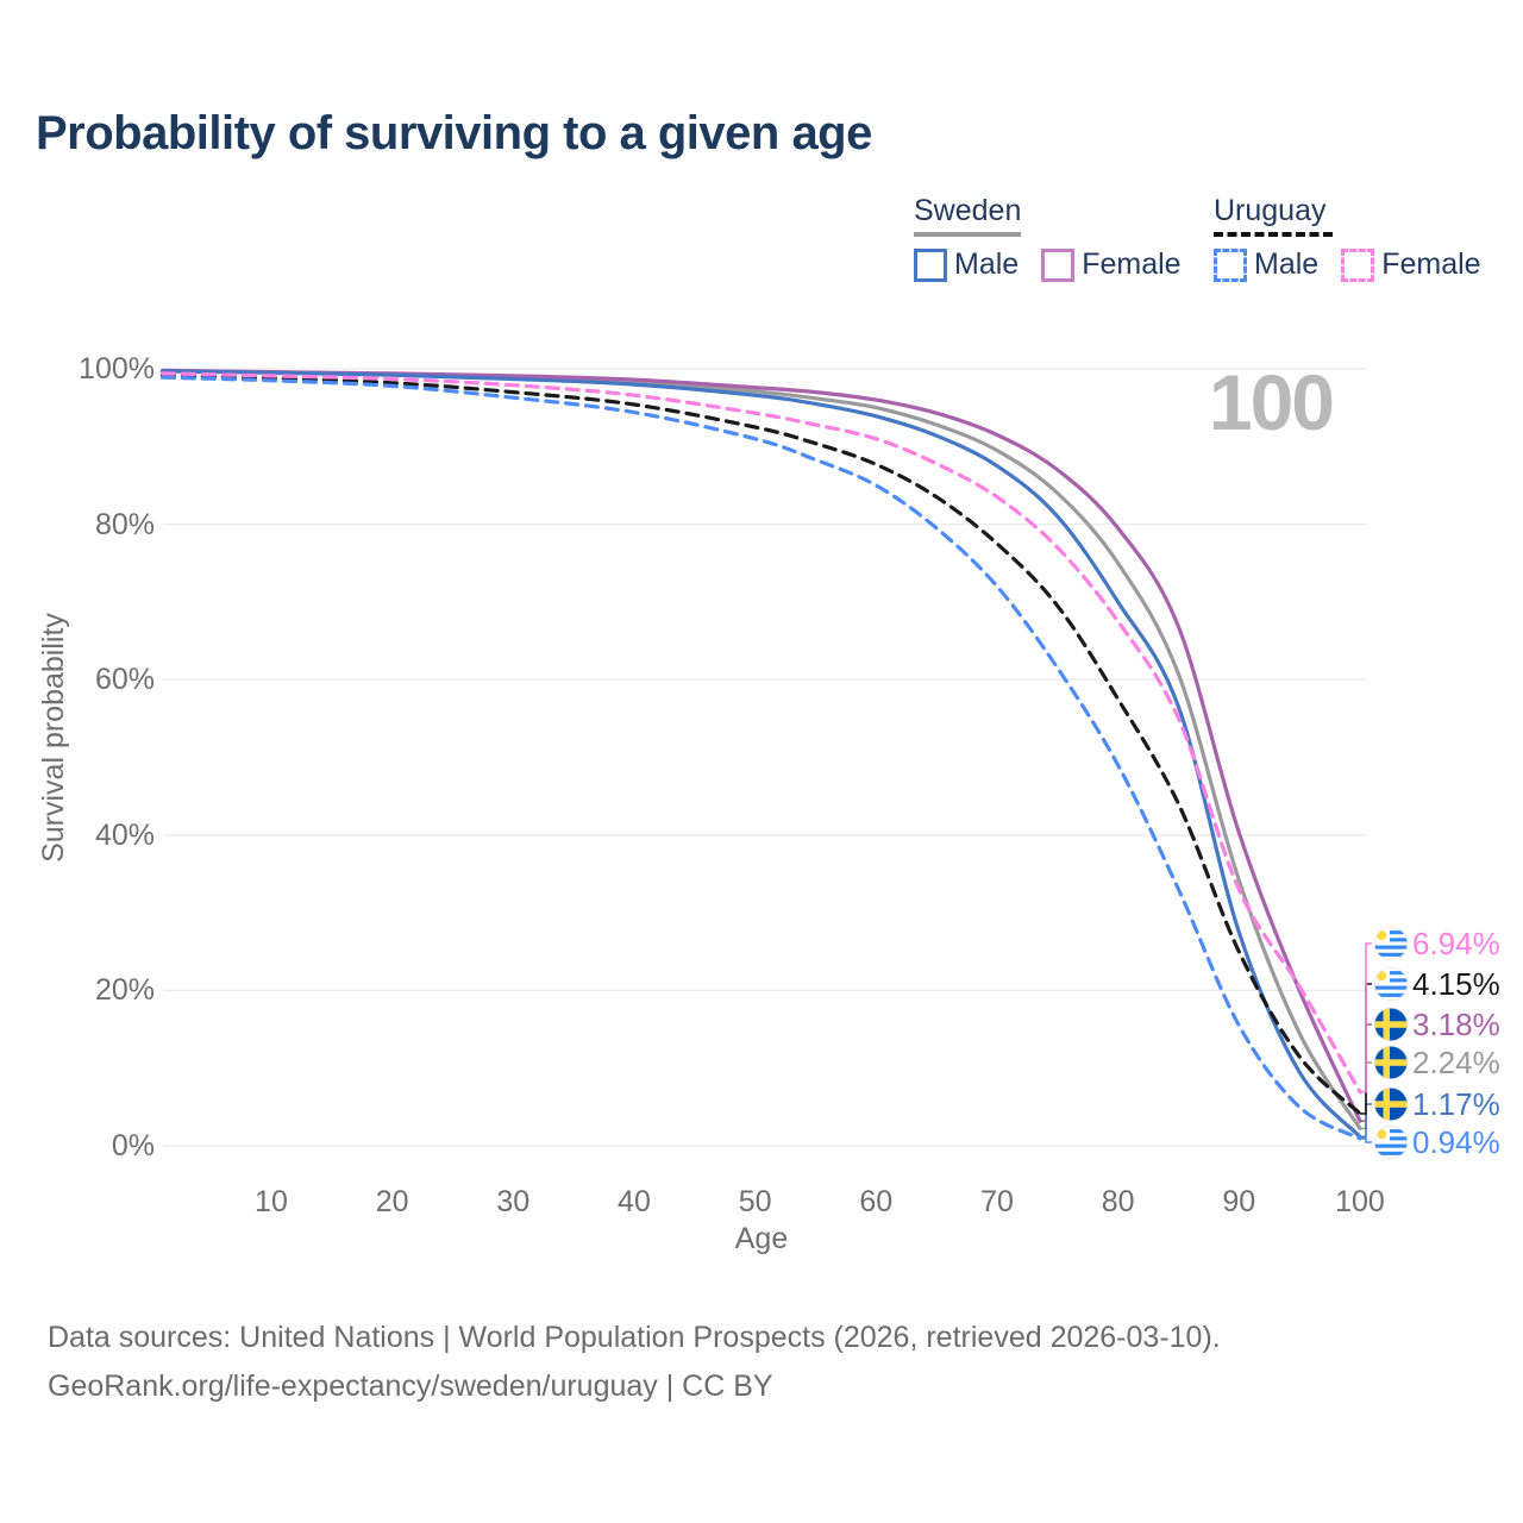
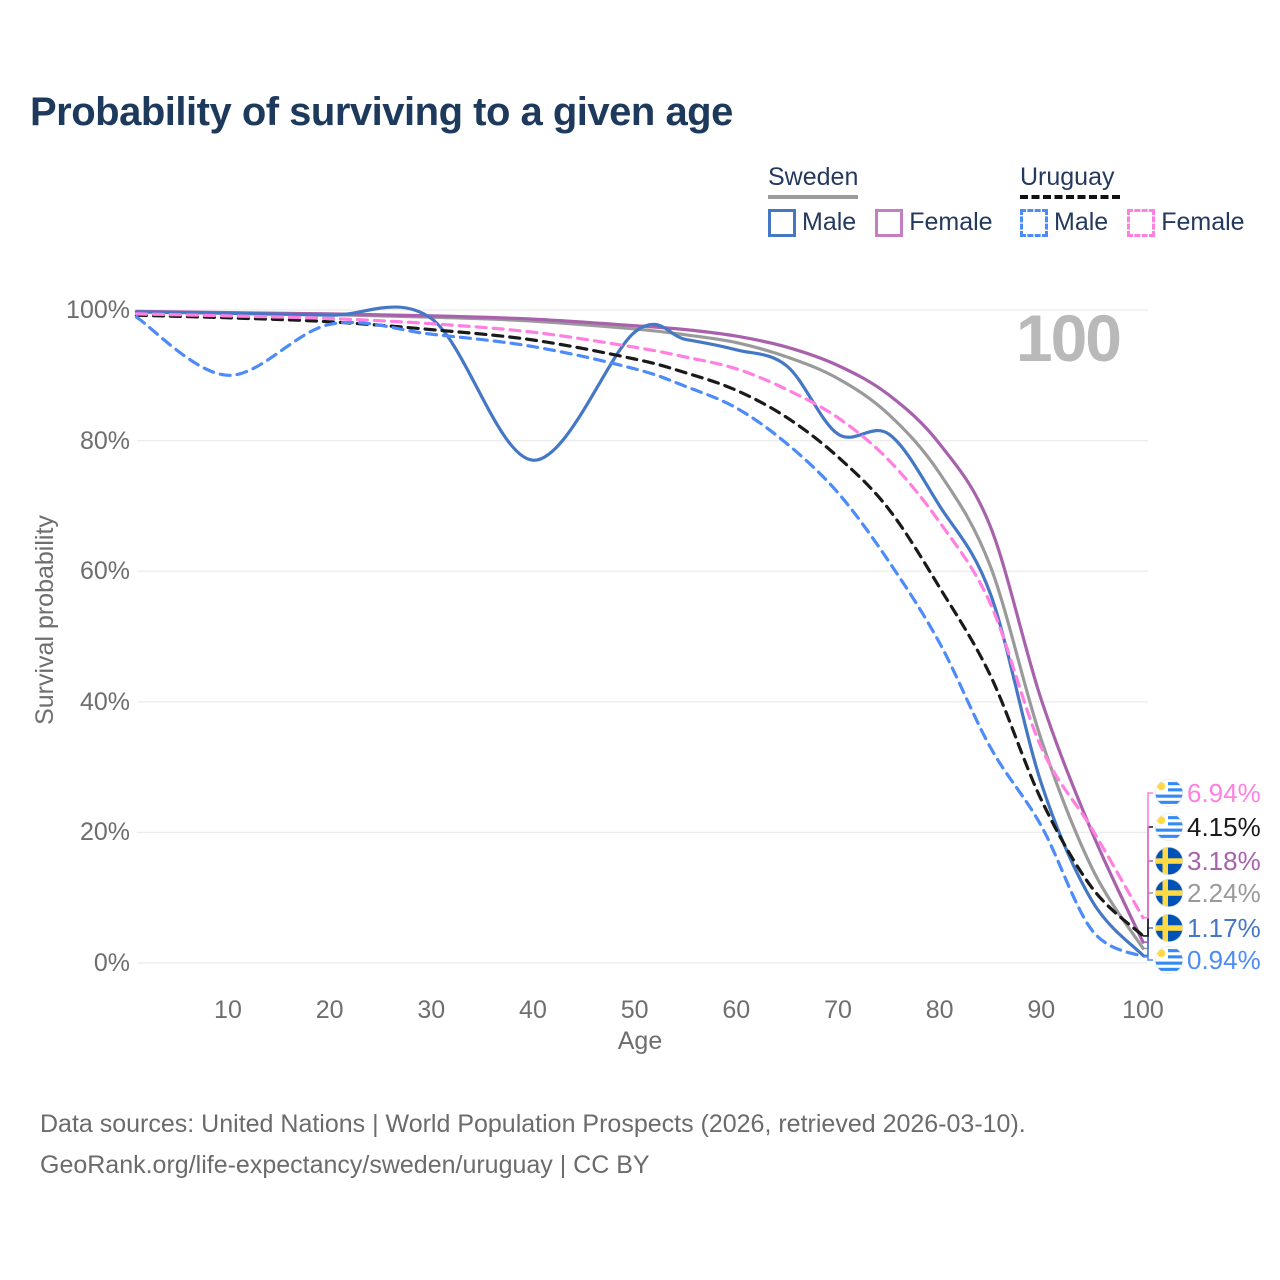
Uruguay Male/10: 98% -> 90%
Sweden Male/40: 98% -> 77%
Sweden Male/70: 88% -> 81%
Uruguay Male/90: 16% -> 21%
